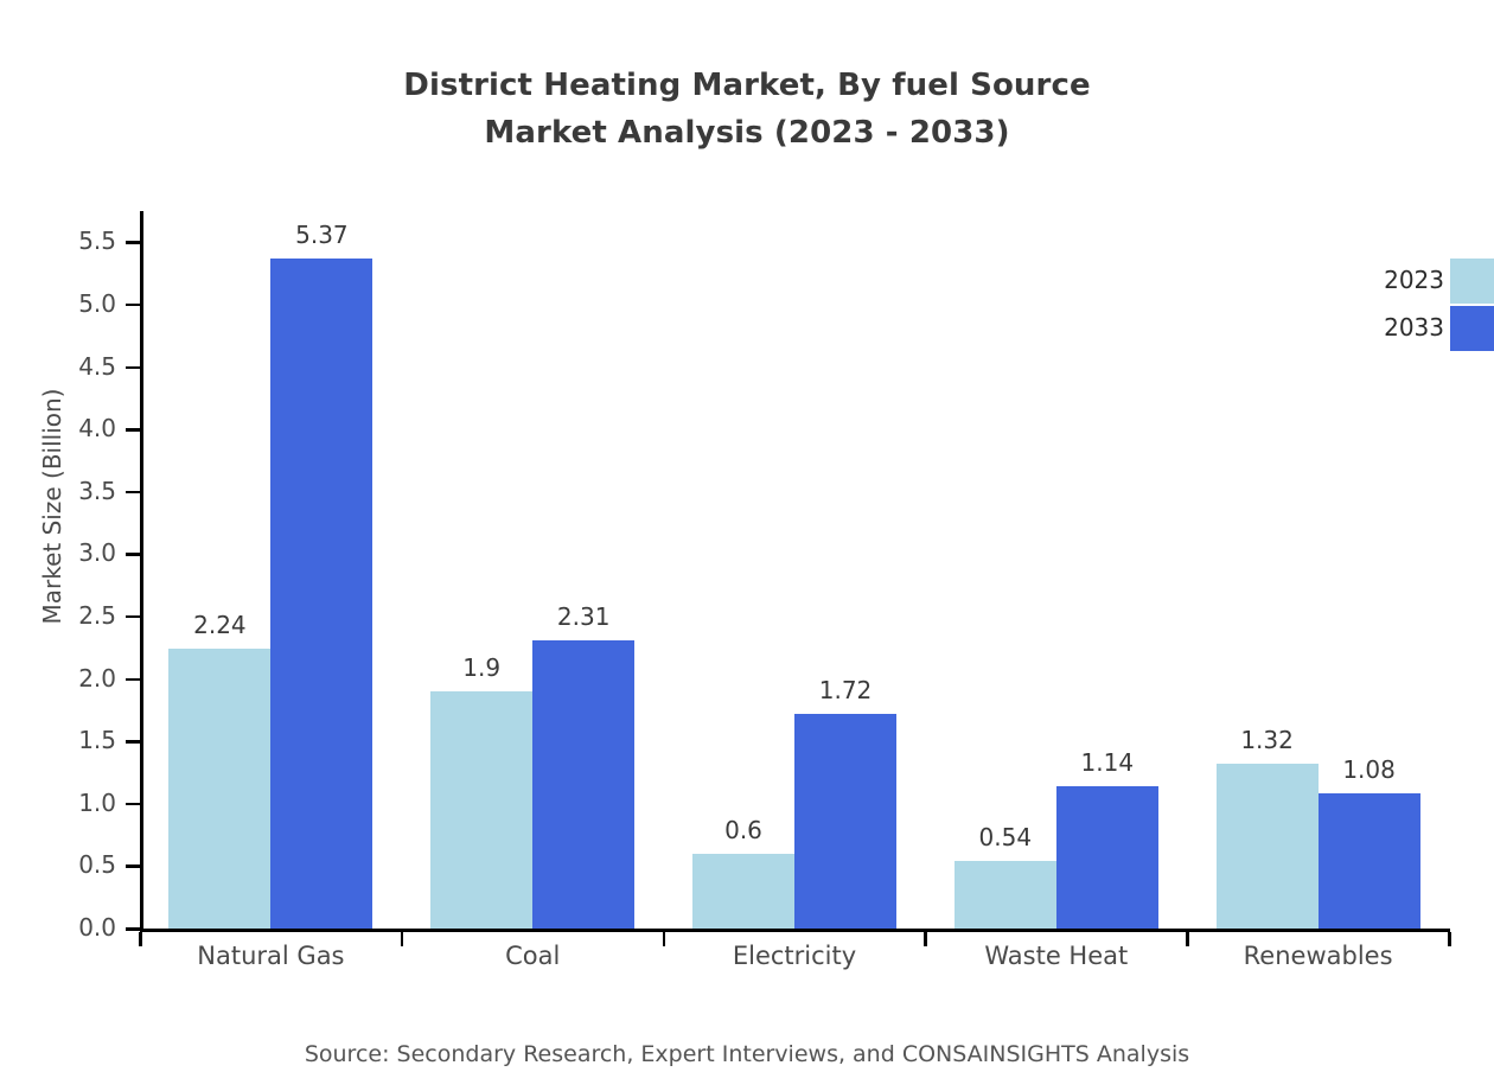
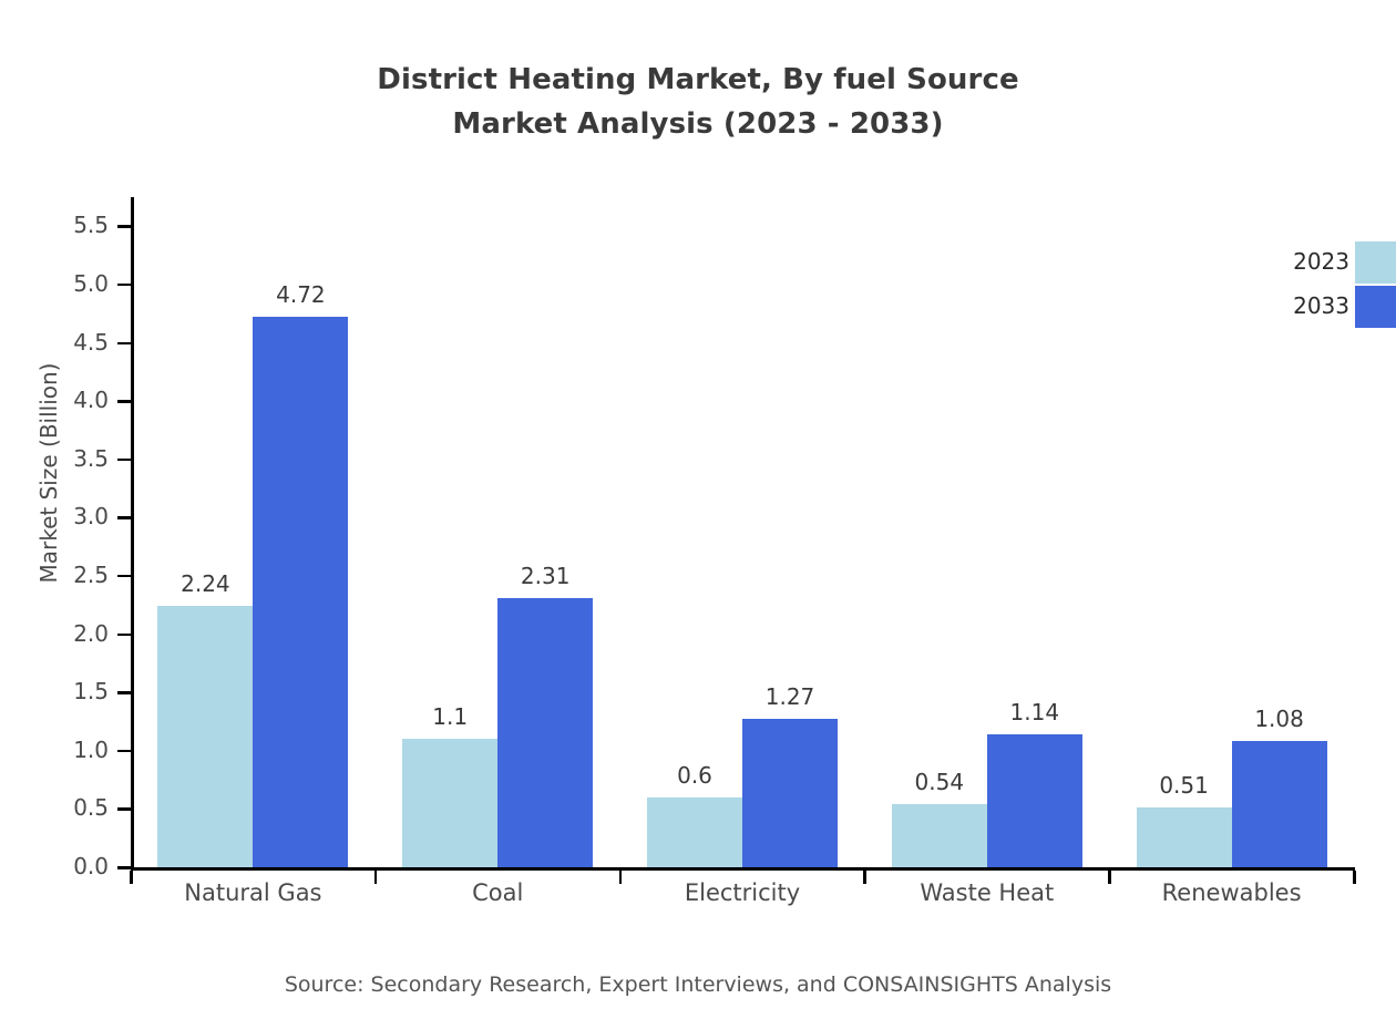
2033/Natural Gas: 5.37 -> 4.72
2023/Coal: 1.9 -> 1.1
2033/Electricity: 1.72 -> 1.27
2023/Renewables: 1.32 -> 0.51
